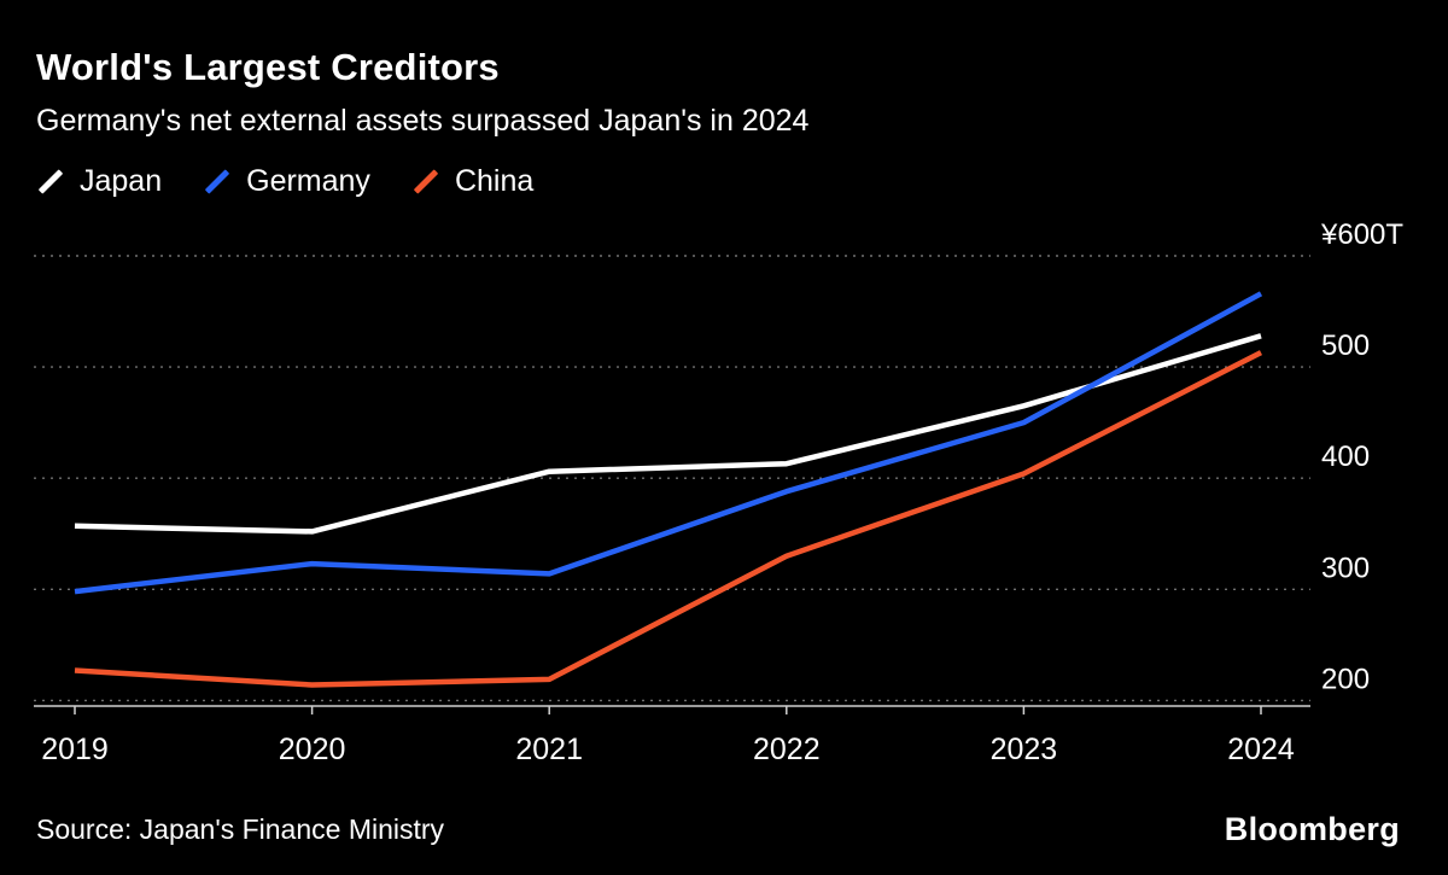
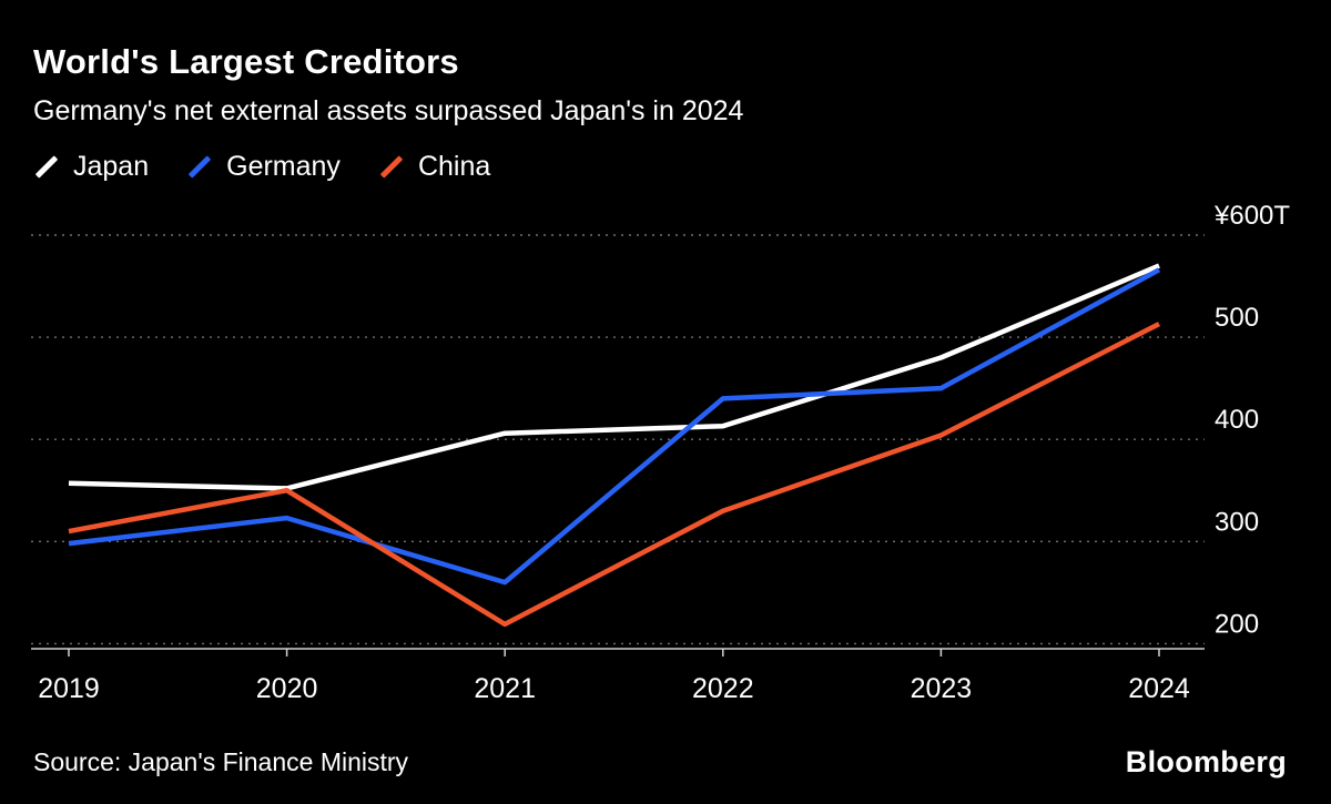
China/2019: 230 -> 310
China/2020: 210 -> 350
Germany/2021: 310 -> 260
Germany/2022: 390 -> 440
Japan/2023: 460 -> 480
Japan/2024: 530 -> 570
